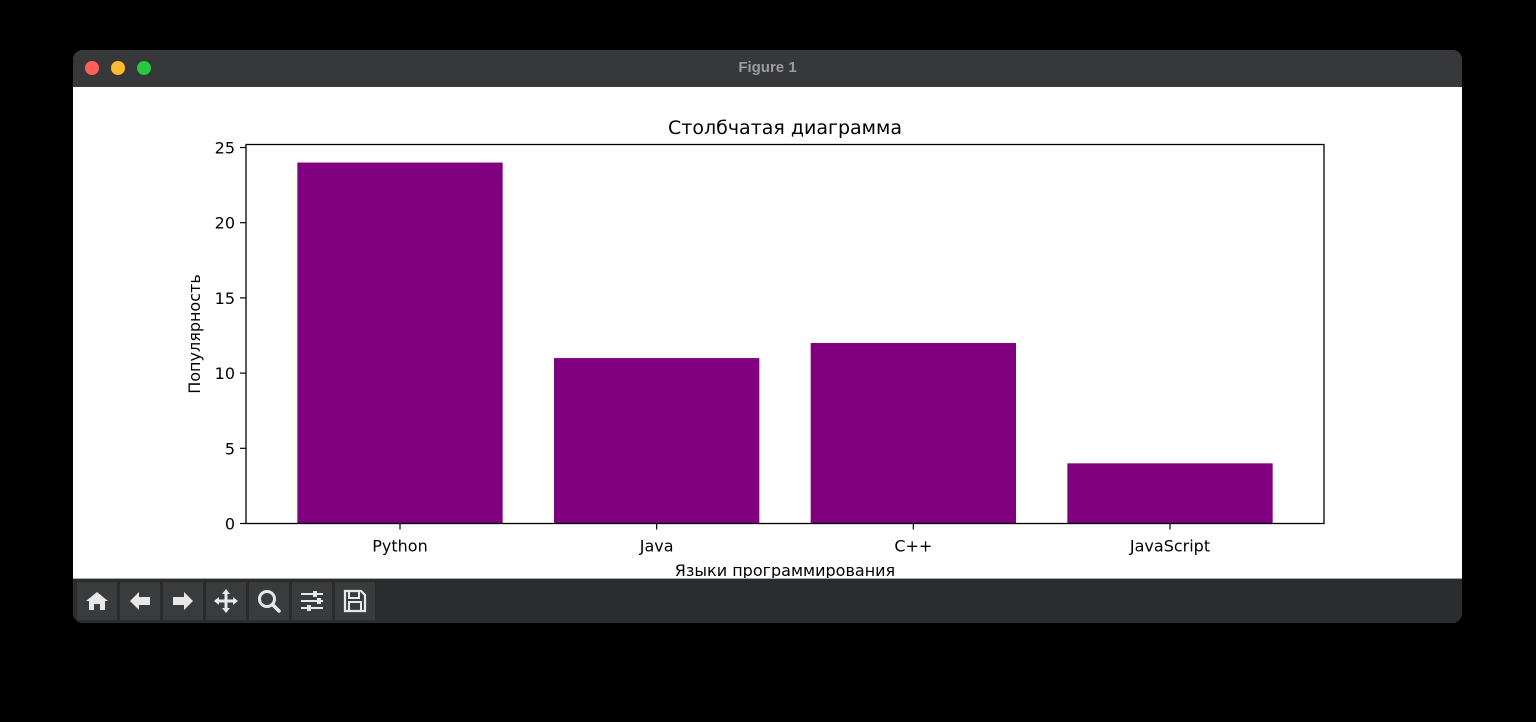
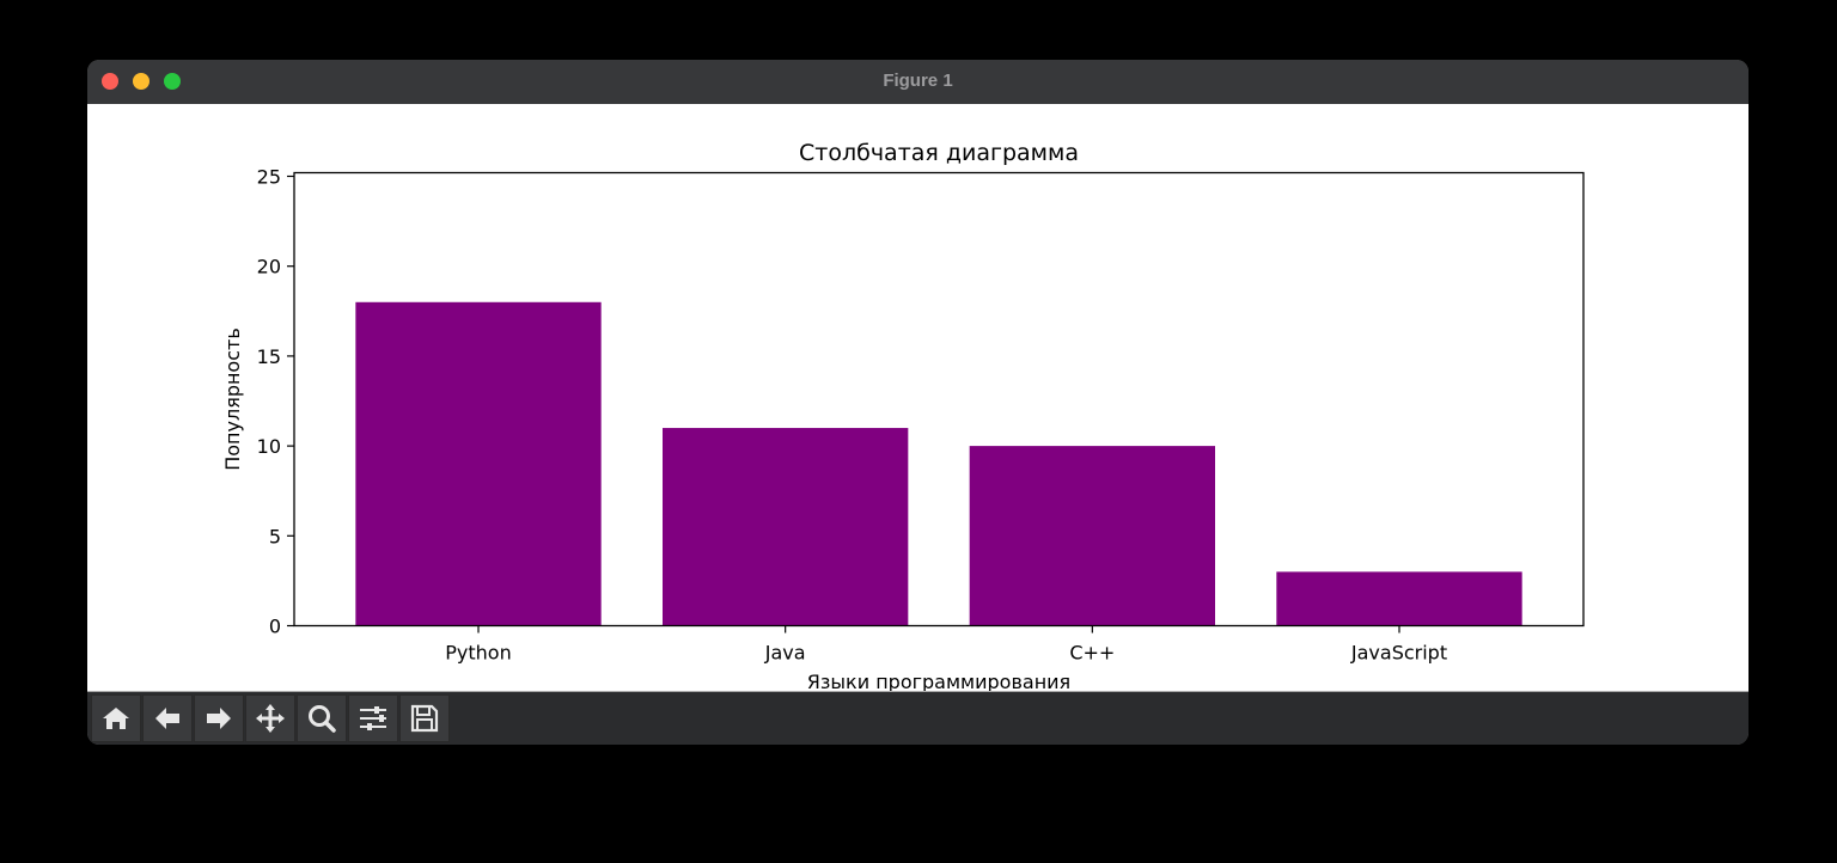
Python: 24 -> 18
C++: 12 -> 10
JavaScript: 4 -> 3
